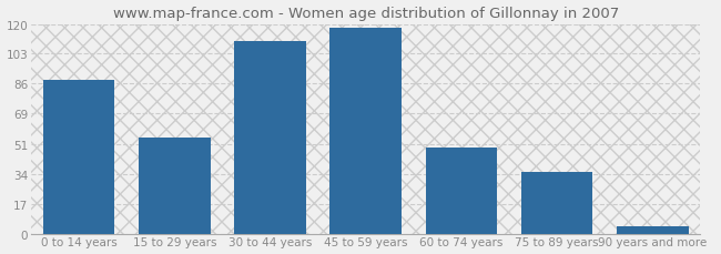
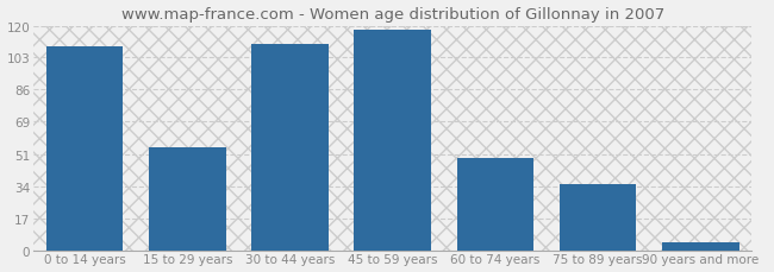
0 to 14 years: 88 -> 109
